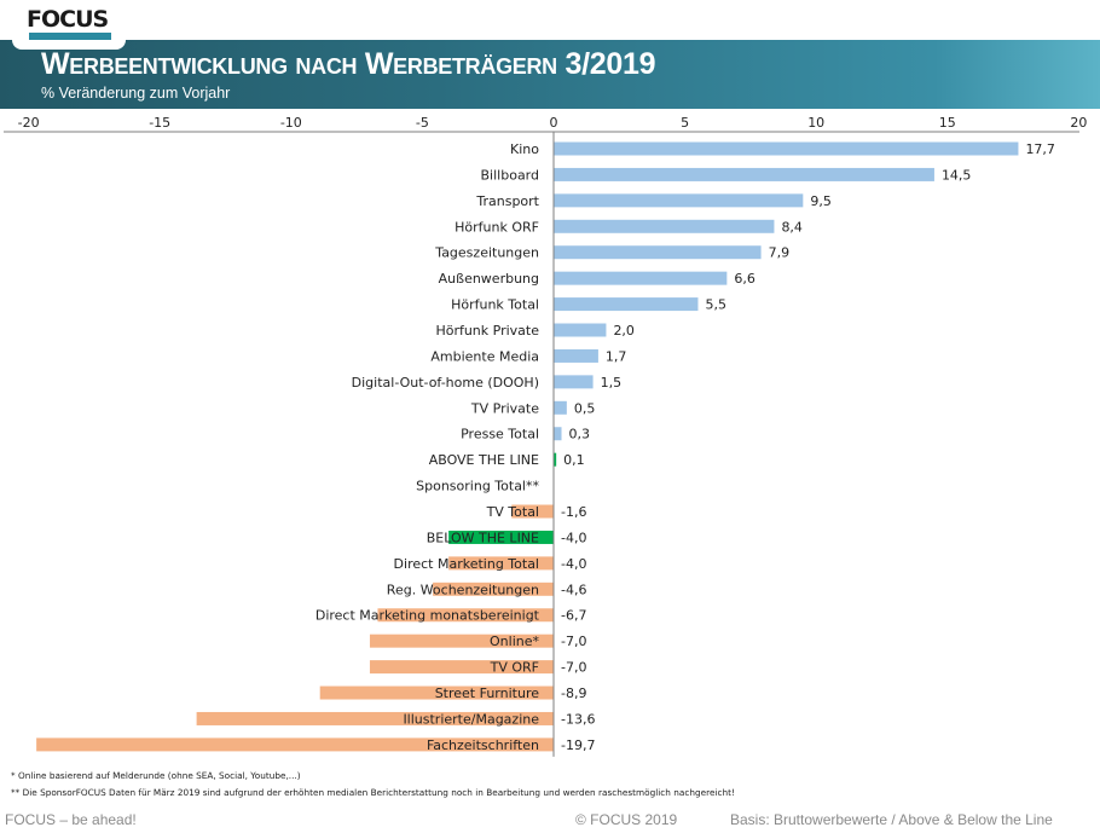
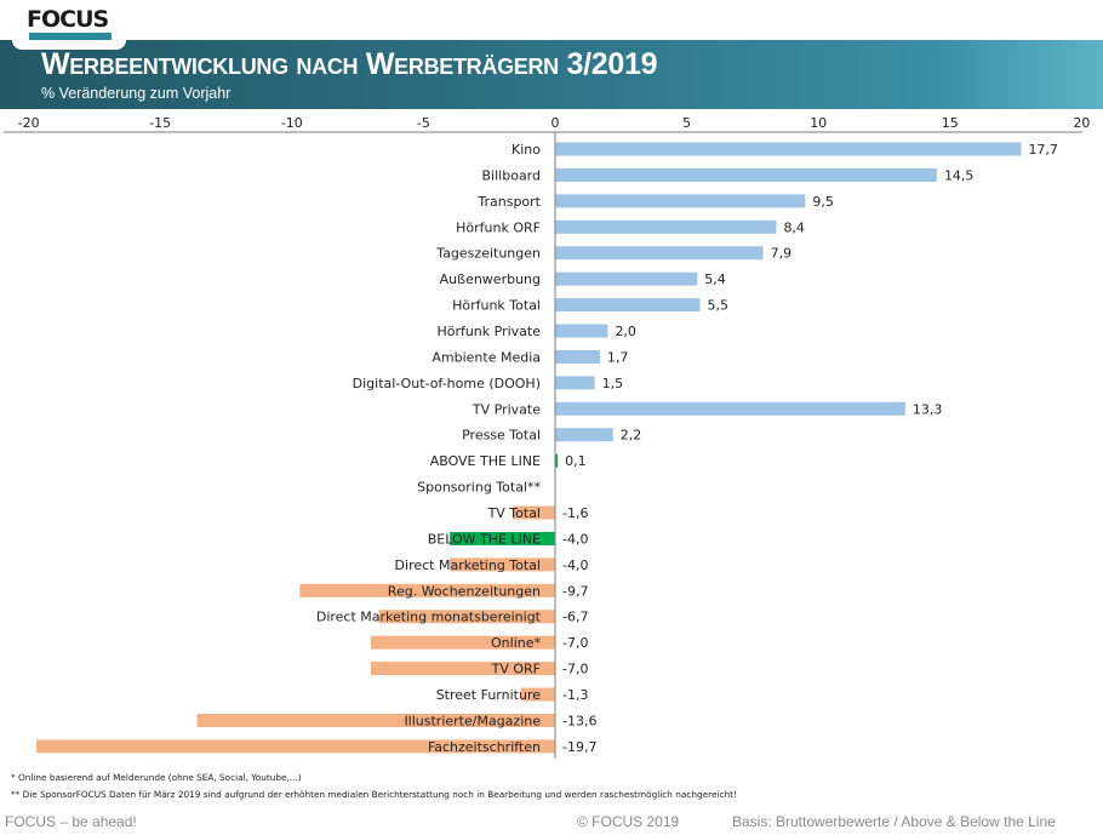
Außenwerbung: 6,6 -> 5,4
TV Private: 0,5 -> 13,3
Presse Total: 0,3 -> 2,2
Reg. Wochenzeitungen: -4,6 -> -9,7
Street Furniture: -8,9 -> -1,3
